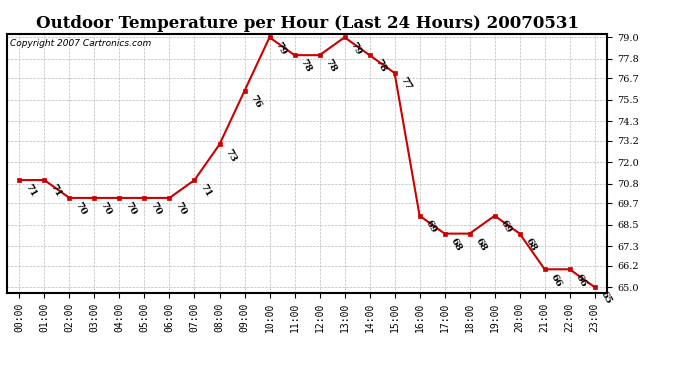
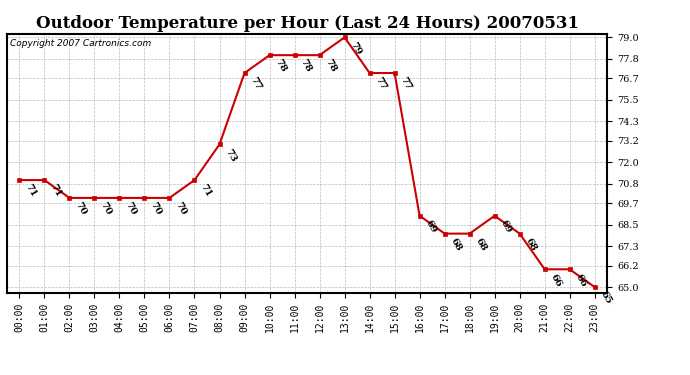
09:00: 76 -> 77
10:00: 79 -> 78
14:00: 78 -> 77
